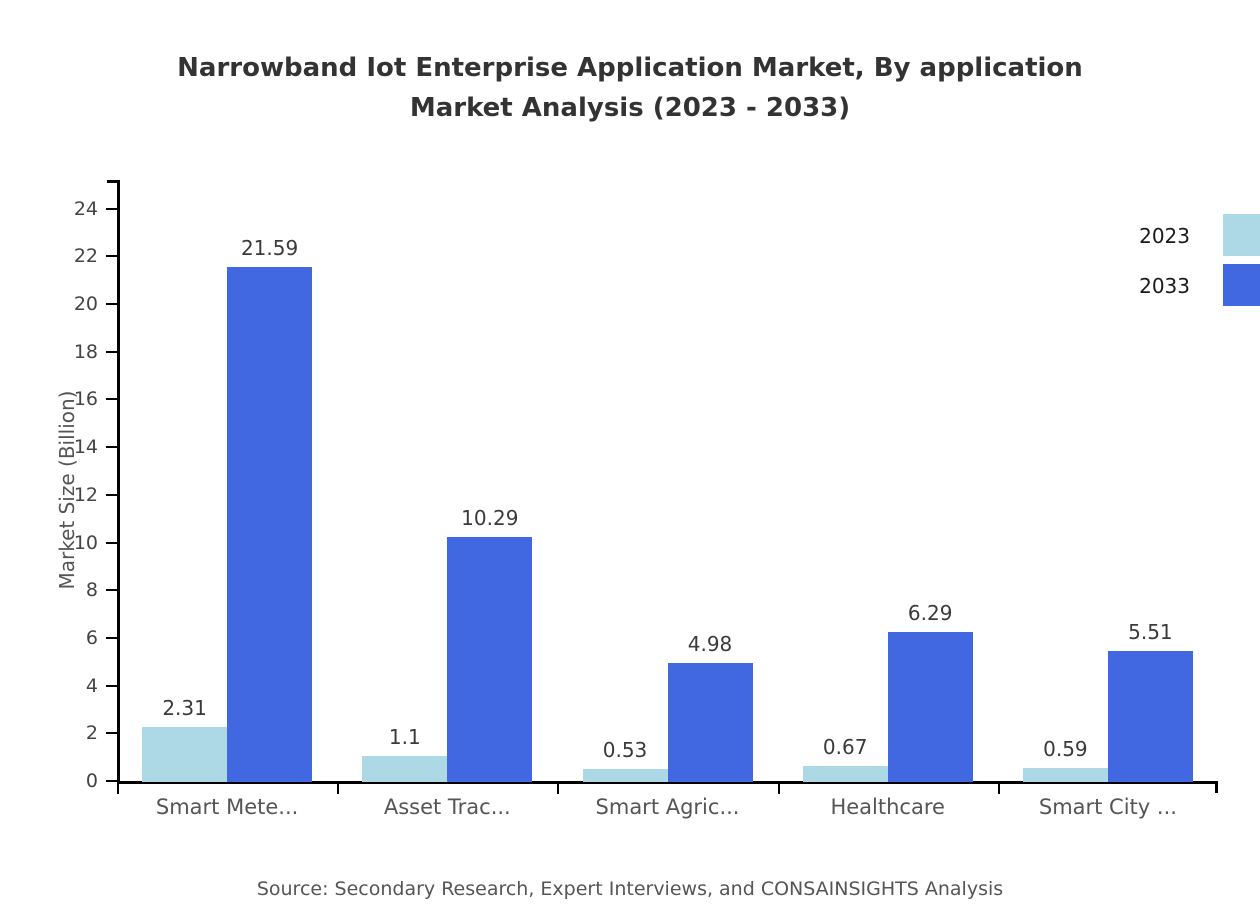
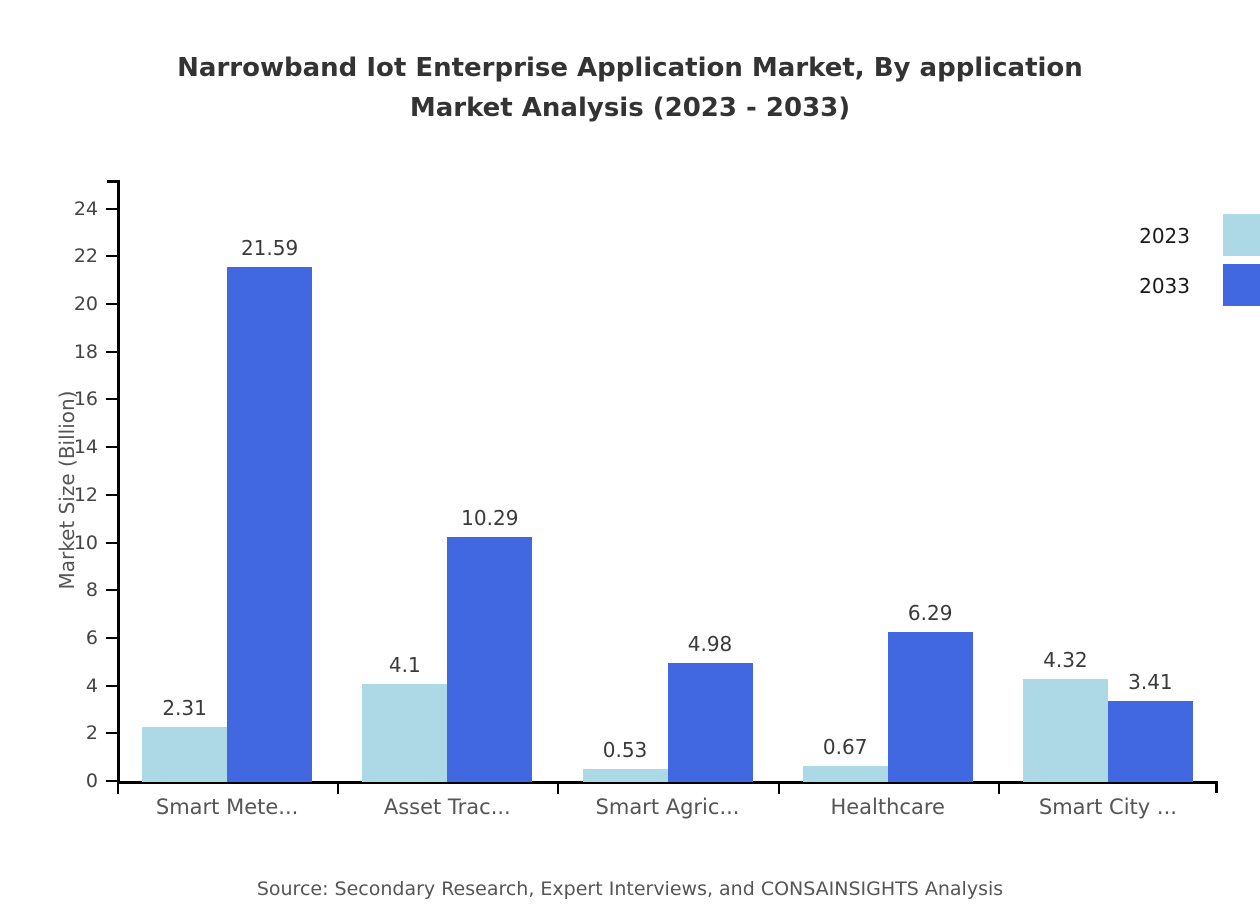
2023/Asset Trac...: 1.1 -> 4.1
2023/Smart City ...: 0.59 -> 4.32
2033/Smart City ...: 5.51 -> 3.41
